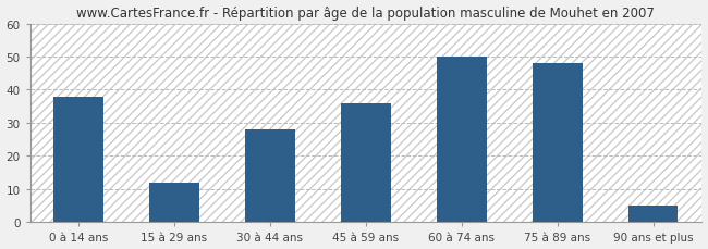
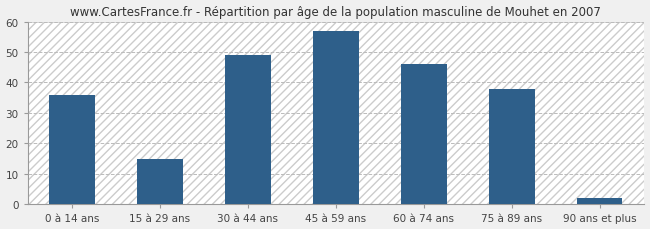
0 à 14 ans: 38 -> 36
15 à 29 ans: 12 -> 15
30 à 44 ans: 28 -> 49
45 à 59 ans: 36 -> 57
60 à 74 ans: 50 -> 46
75 à 89 ans: 48 -> 38
90 ans et plus: 5 -> 2
